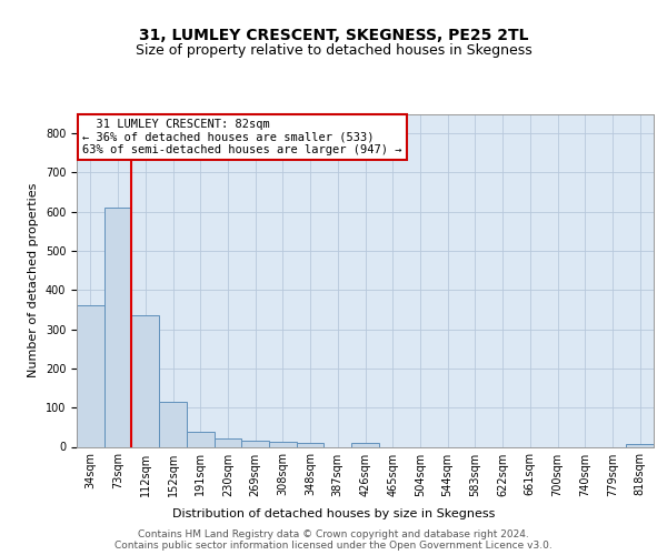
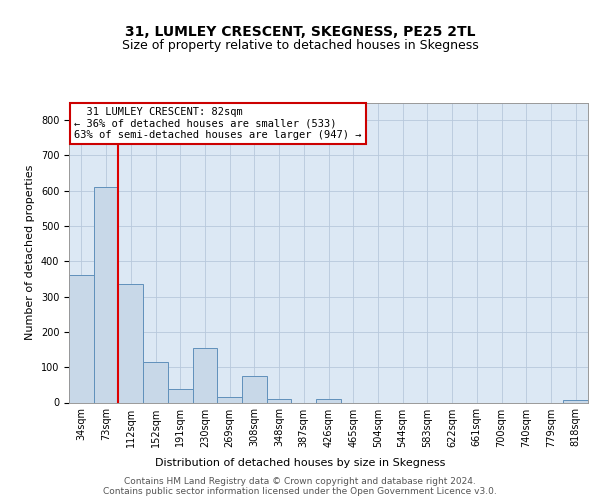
230sqm: 20 -> 155
308sqm: 13 -> 75
